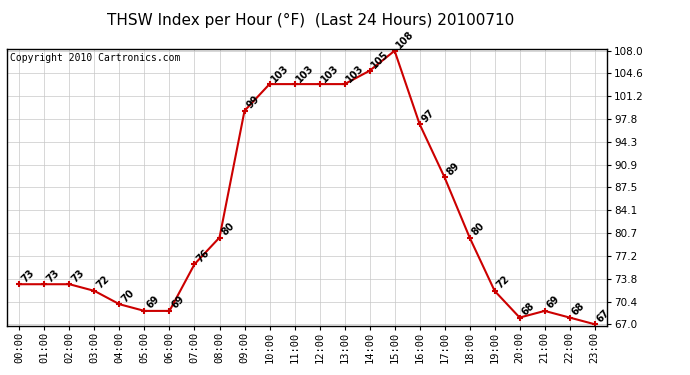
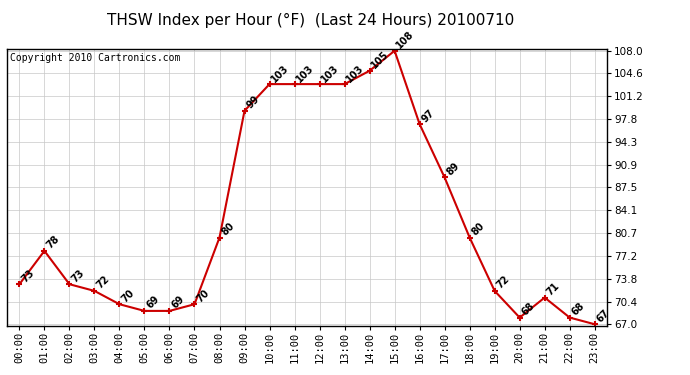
01:00: 73 -> 78
07:00: 76 -> 70
21:00: 69 -> 71
